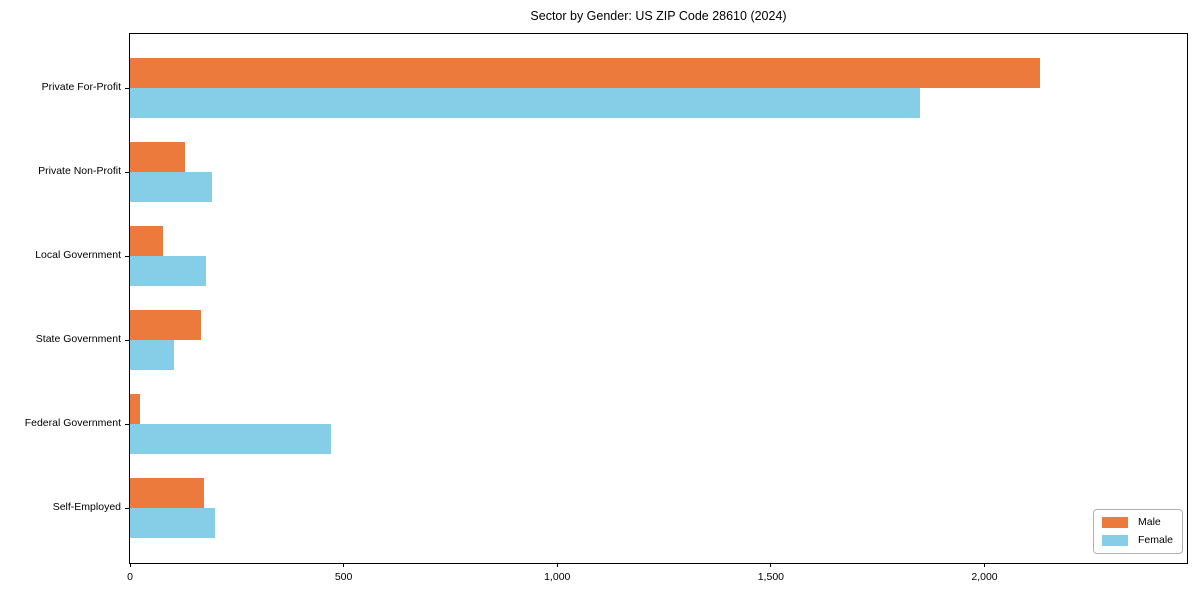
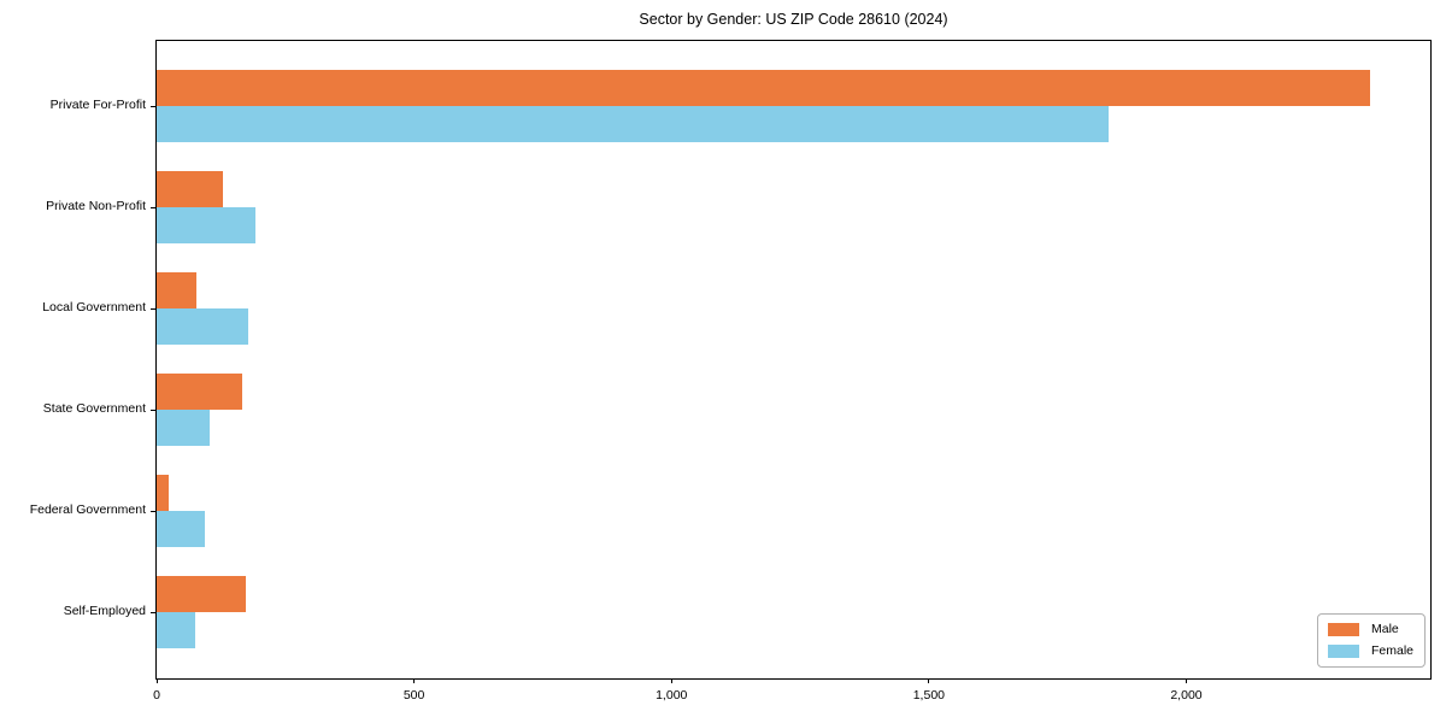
Male/Private For-Profit: 2130 -> 2360
Female/Federal Government: 470 -> 90
Female/Self-Employed: 200 -> 80
